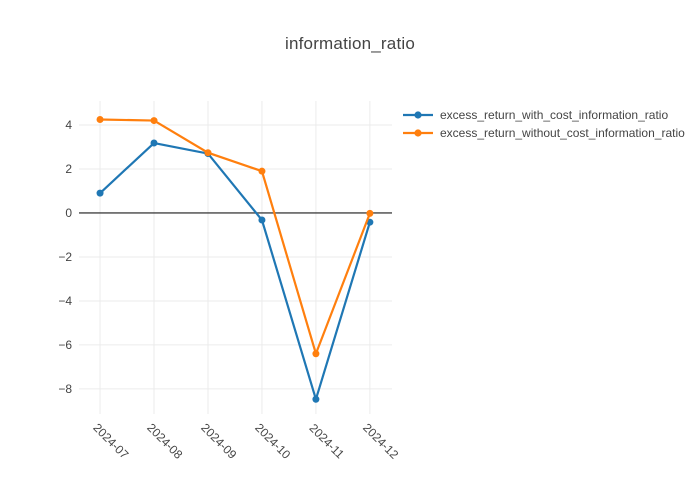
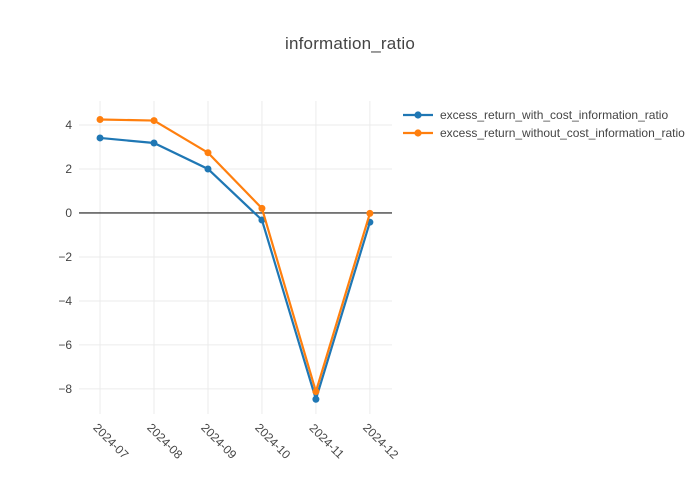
excess_return_with_cost_information_ratio/2024-07: 0.9 -> 3.4
excess_return_with_cost_information_ratio/2024-09: 2.7 -> 2.0
excess_return_without_cost_information_ratio/2024-10: 1.9 -> 0.2
excess_return_without_cost_information_ratio/2024-11: -6.4 -> -8.1
